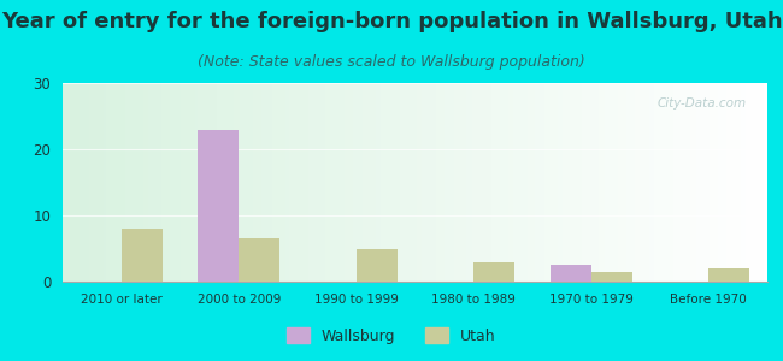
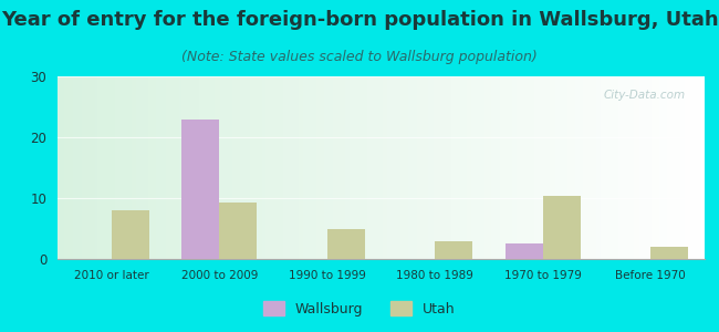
Utah/2000 to 2009: 6.5 -> 9.2
Utah/1970 to 1979: 1.5 -> 10.4
